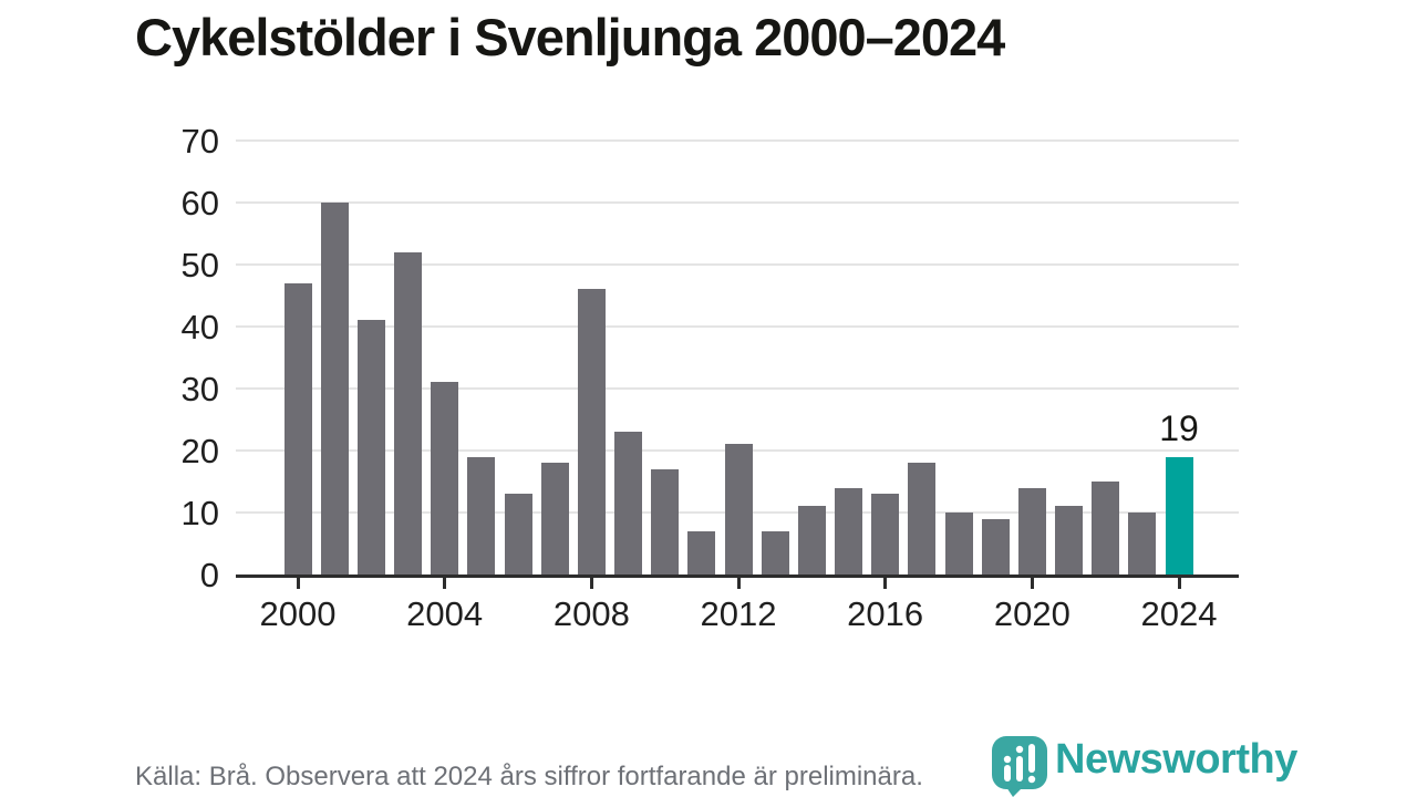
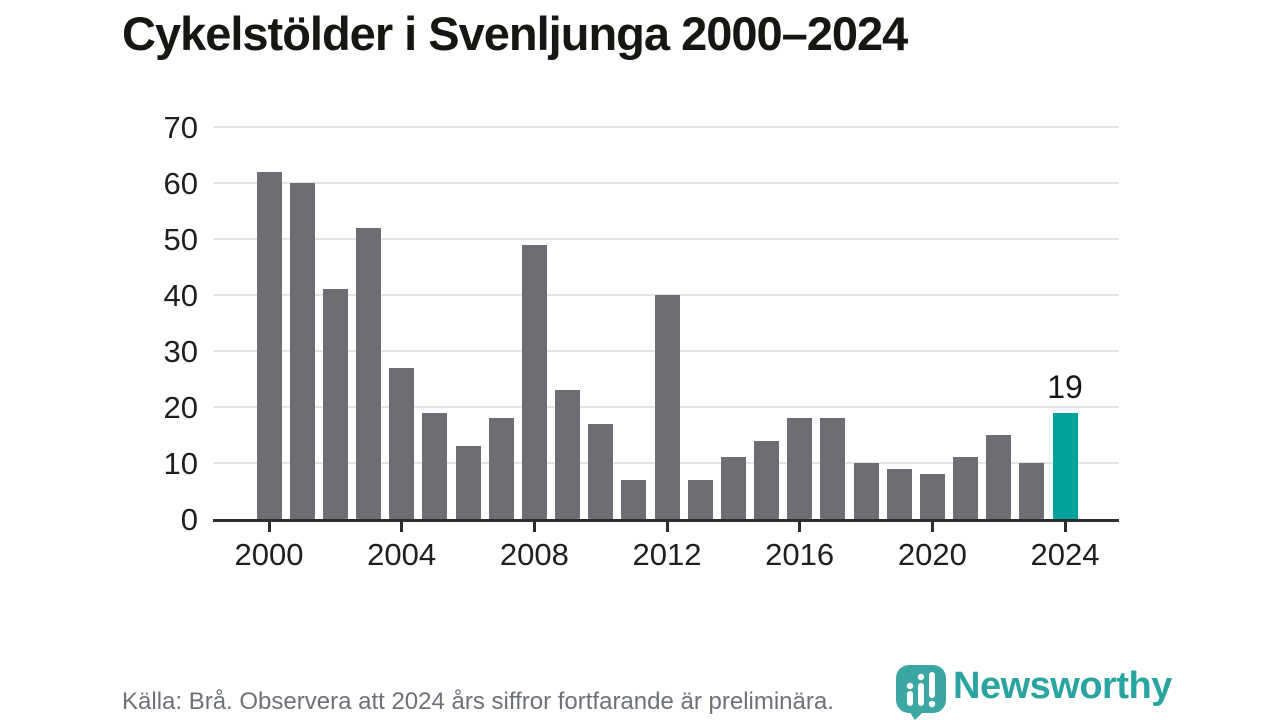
2000: 47 -> 62
2004: 31 -> 27
2008: 46 -> 49
2012: 21 -> 40
2016: 13 -> 18
2020: 14 -> 8
